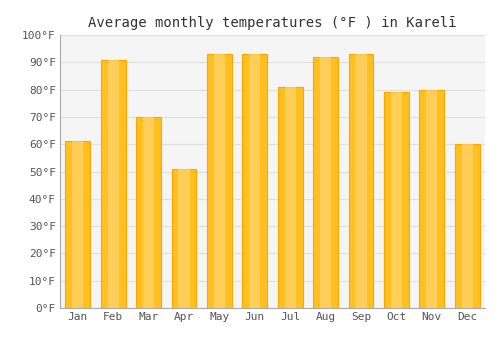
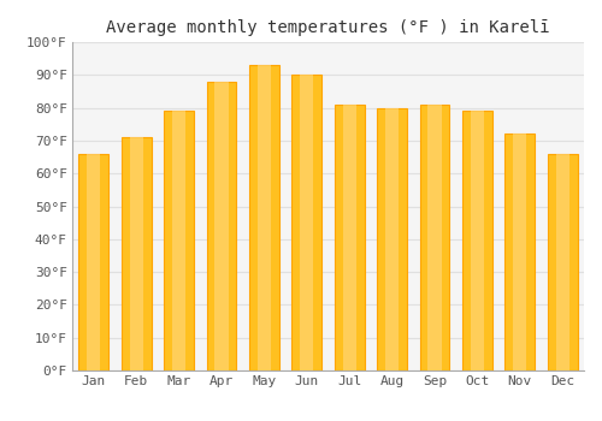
Jan: 61°F -> 66°F
Feb: 91°F -> 71°F
Mar: 70°F -> 79°F
Apr: 51°F -> 88°F
Jun: 93°F -> 90°F
Aug: 92°F -> 80°F
Sep: 93°F -> 81°F
Nov: 80°F -> 72°F
Dec: 60°F -> 66°F
